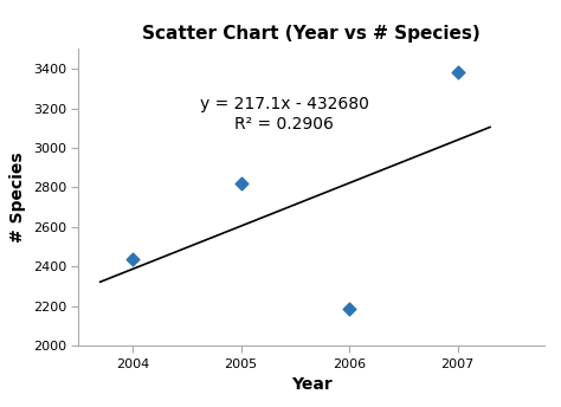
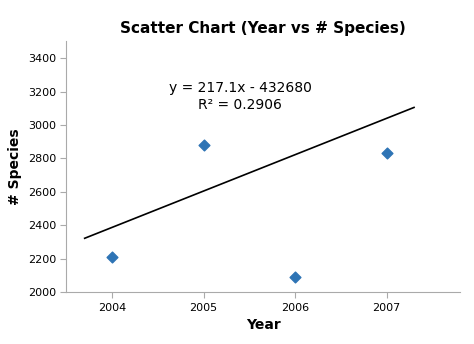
2004: 2440 -> 2210
2005: 2820 -> 2880
2006: 2180 -> 2090
2007: 3380 -> 2830
